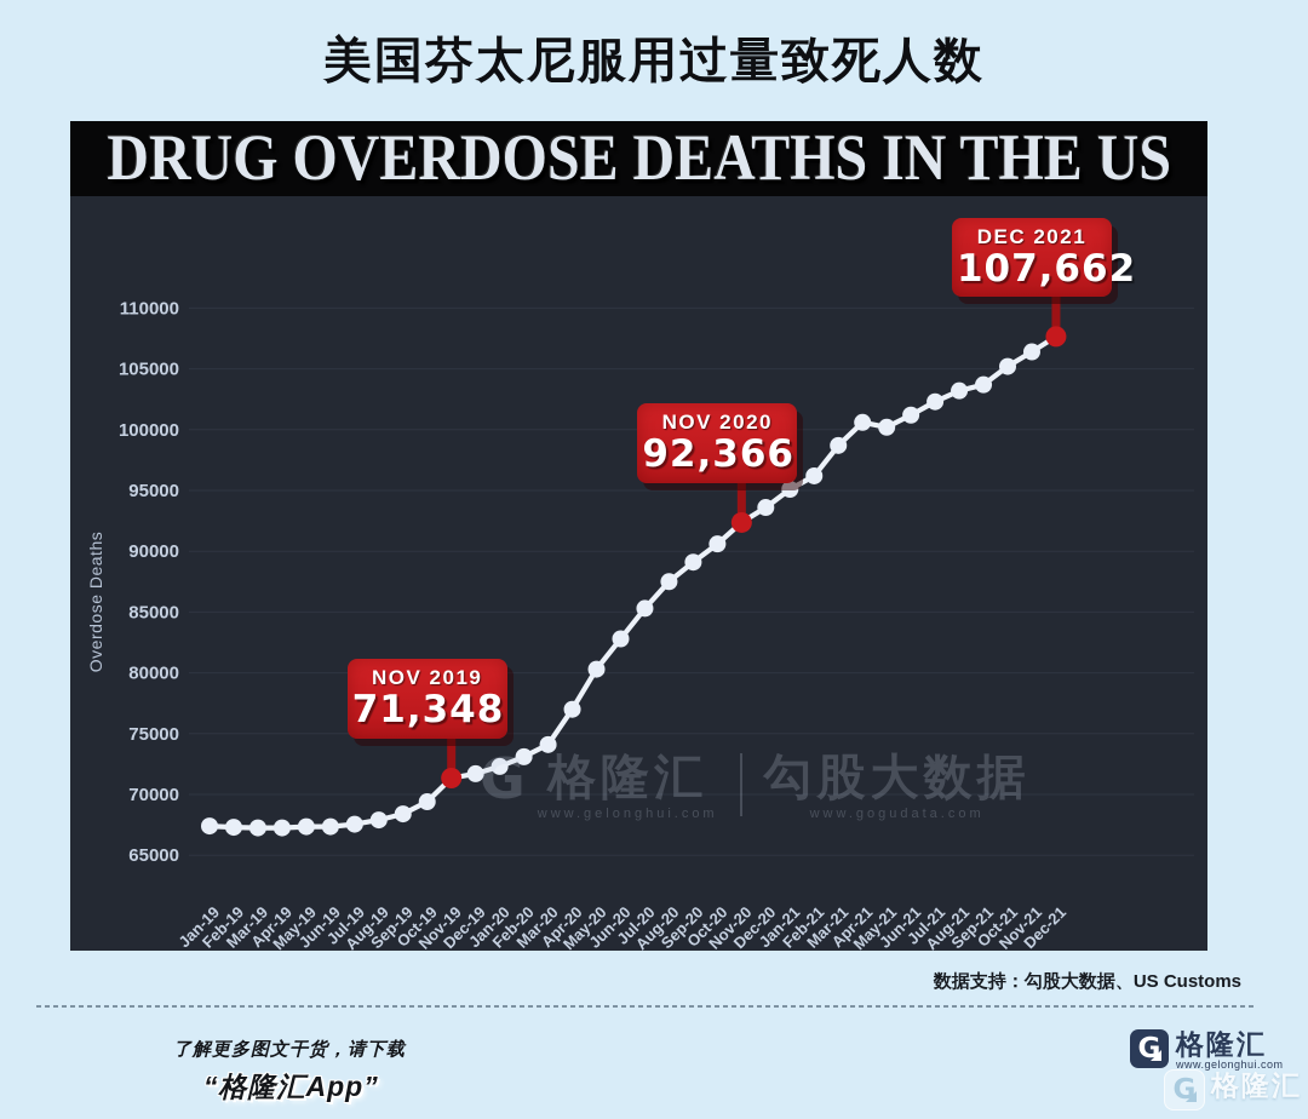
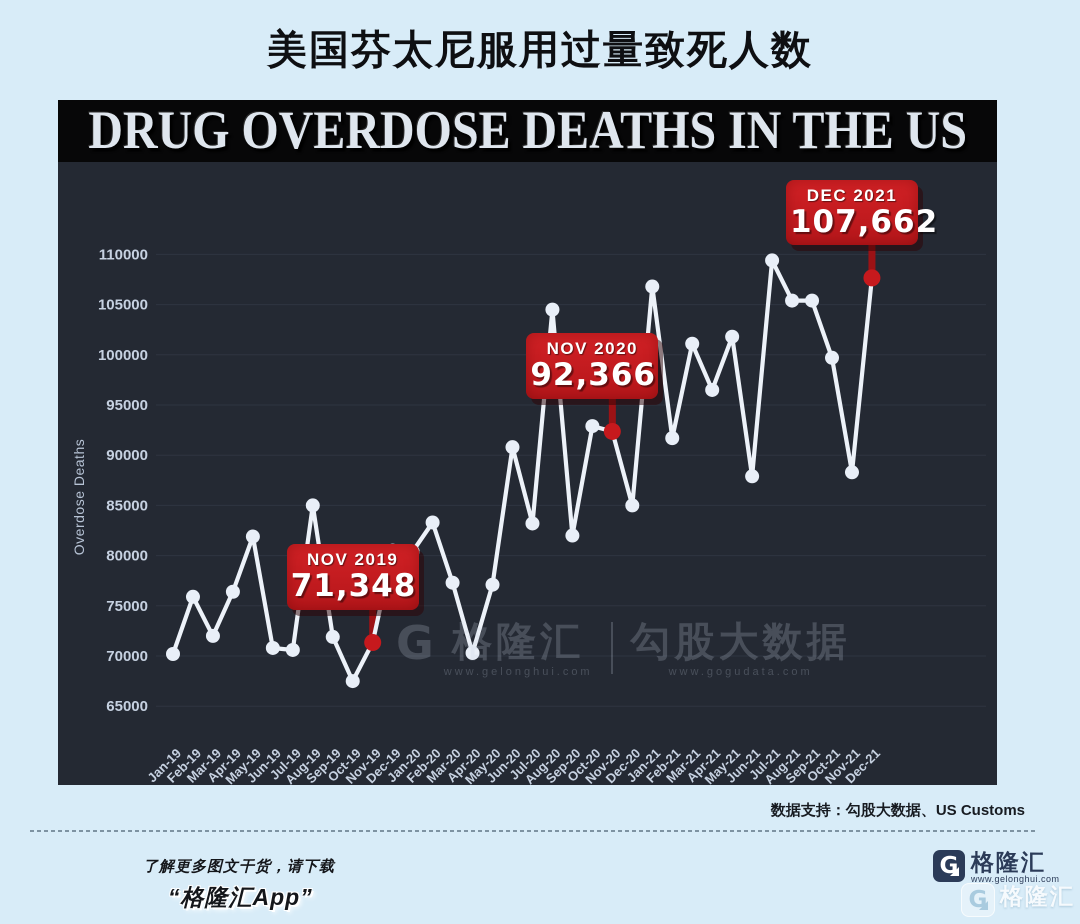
Jan-19: 67400 -> 70200
Feb-19: 67300 -> 75900
Mar-19: 67200 -> 72000
Apr-19: 67200 -> 76400
May-19: 67400 -> 81900
Jun-19: 67400 -> 70800
Jul-19: 67600 -> 70600
Aug-19: 67900 -> 85000
Sep-19: 68400 -> 71900
Oct-19: 69400 -> 67500
Dec-19: 71700 -> 80500
Jan-20: 72300 -> 80400
Feb-20: 73100 -> 83300
Mar-20: 74100 -> 77300
Apr-20: 77000 -> 70300
May-20: 80300 -> 77100
Jun-20: 82800 -> 90800
Jul-20: 85300 -> 83200
Aug-20: 87500 -> 104500
Sep-20: 89100 -> 82000
Oct-20: 90600 -> 92900
Dec-20: 93600 -> 85000
Jan-21: 95100 -> 106800
Feb-21: 96200 -> 91700
Mar-21: 98700 -> 101100
Apr-21: 100600 -> 96500
May-21: 100200 -> 101800
Jun-21: 101200 -> 87900
Jul-21: 102300 -> 109400
Aug-21: 103200 -> 105400
Sep-21: 103700 -> 105400
Oct-21: 105200 -> 99700
Nov-21: 106400 -> 88300
